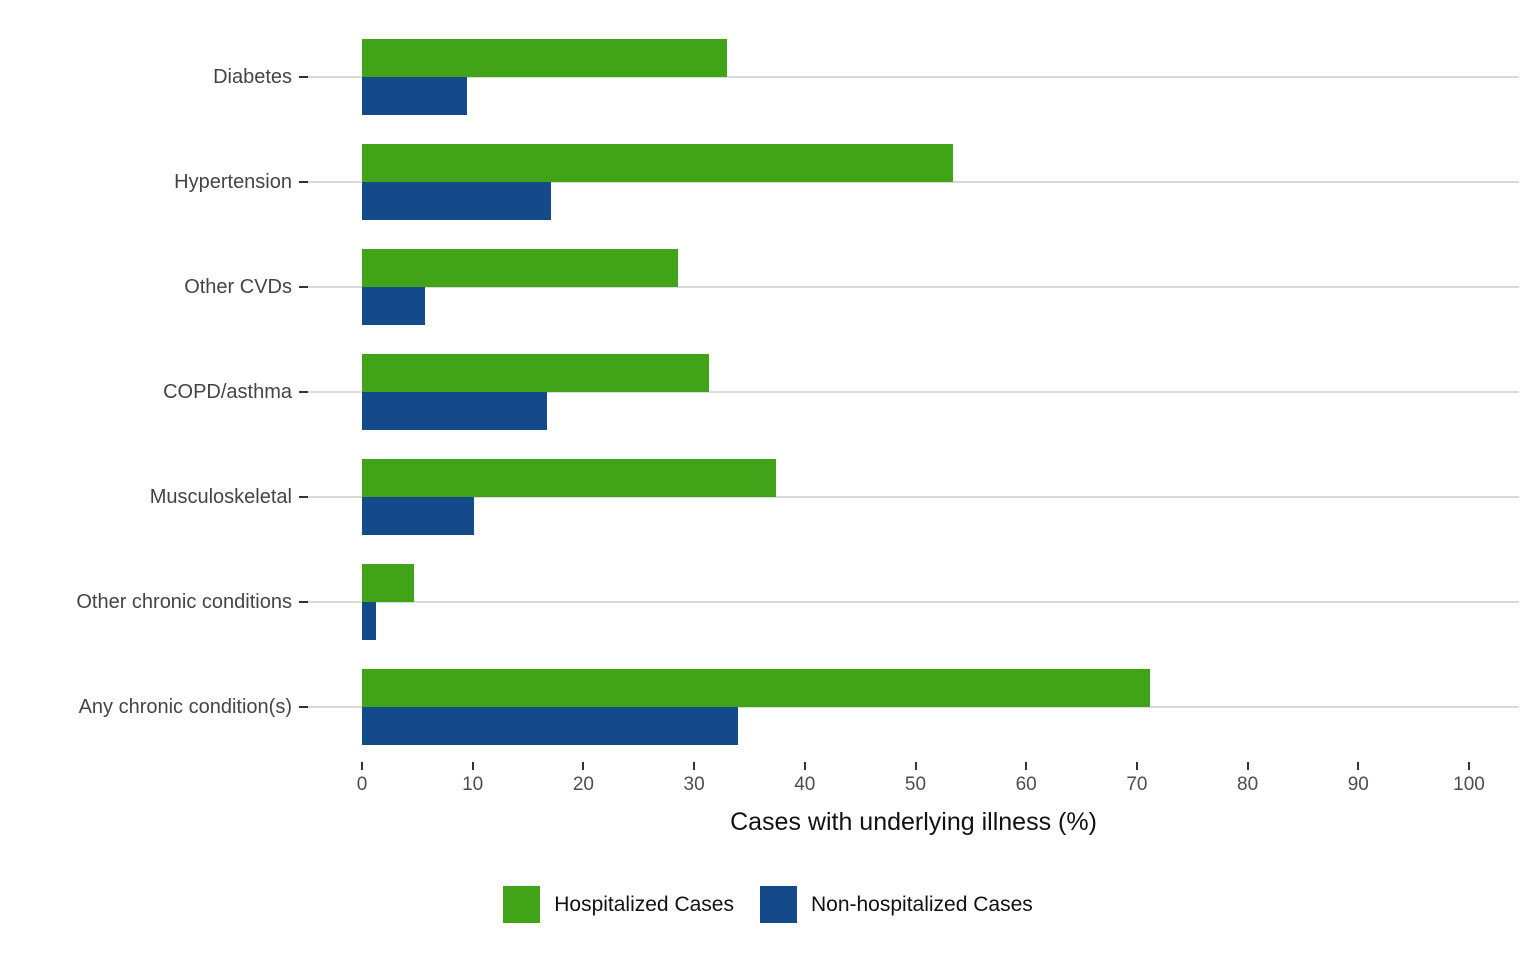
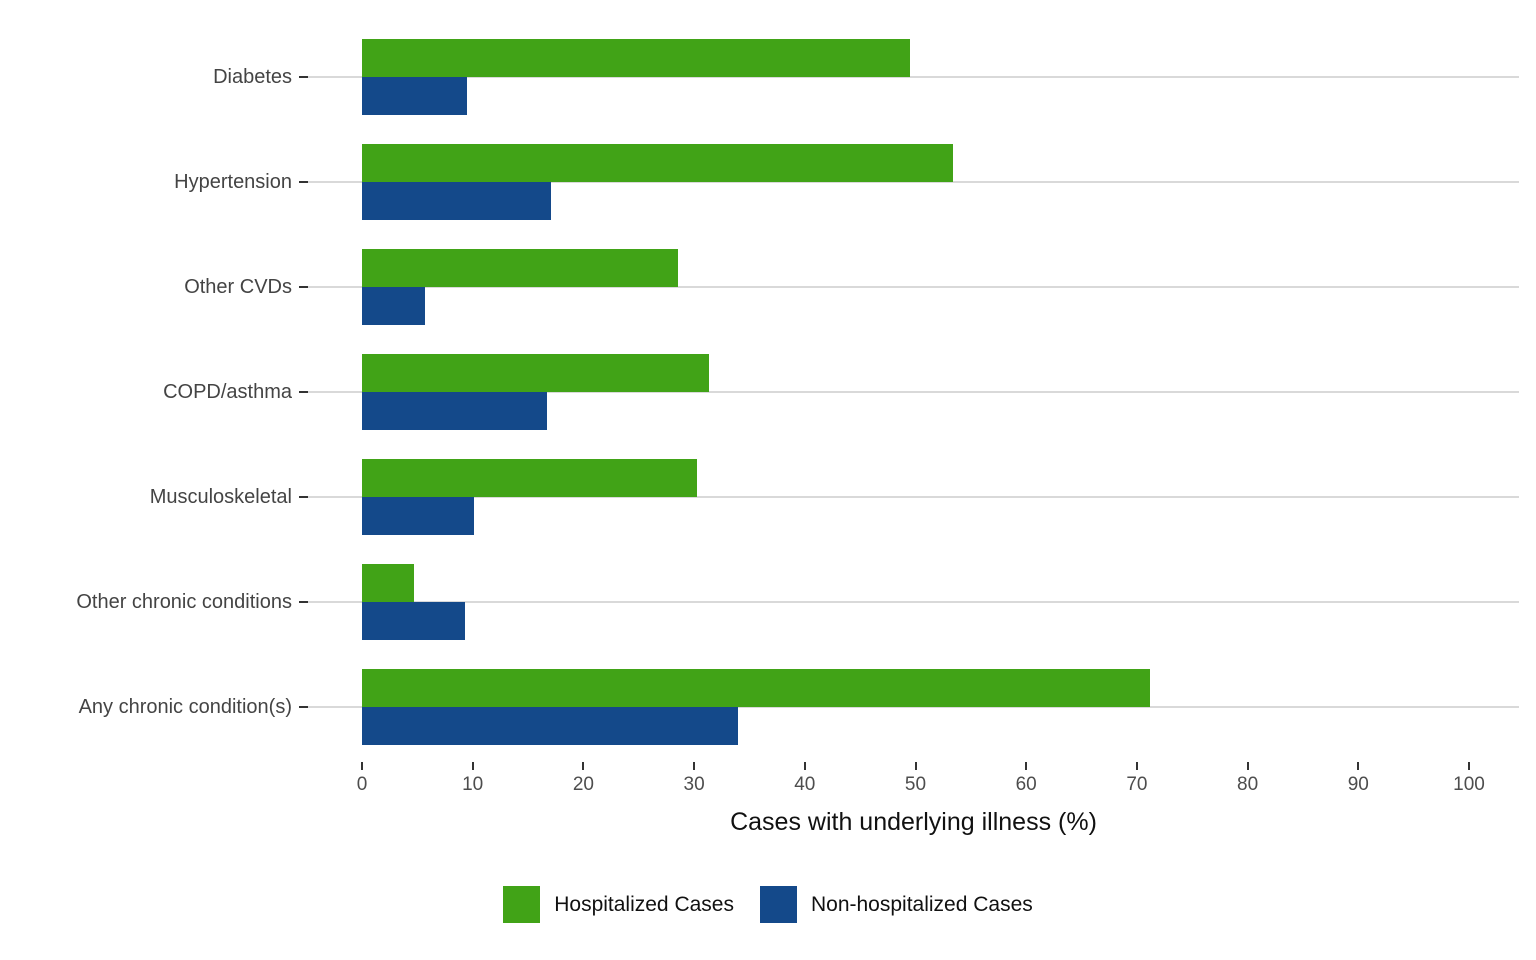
Hospitalized Cases/Diabetes: 33.0 -> 49.5
Hospitalized Cases/Musculoskeletal: 37.4 -> 30.3
Non-hospitalized Cases/Other chronic conditions: 1.3 -> 9.3
